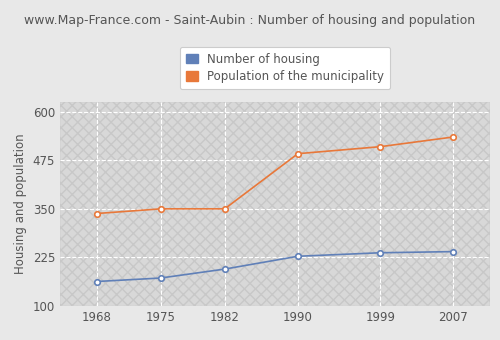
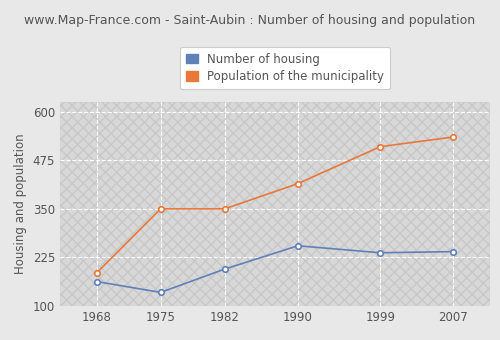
Population of the municipality/1968: 338 -> 185
Number of housing/1975: 172 -> 135
Number of housing/1990: 228 -> 255
Population of the municipality/1990: 492 -> 415
